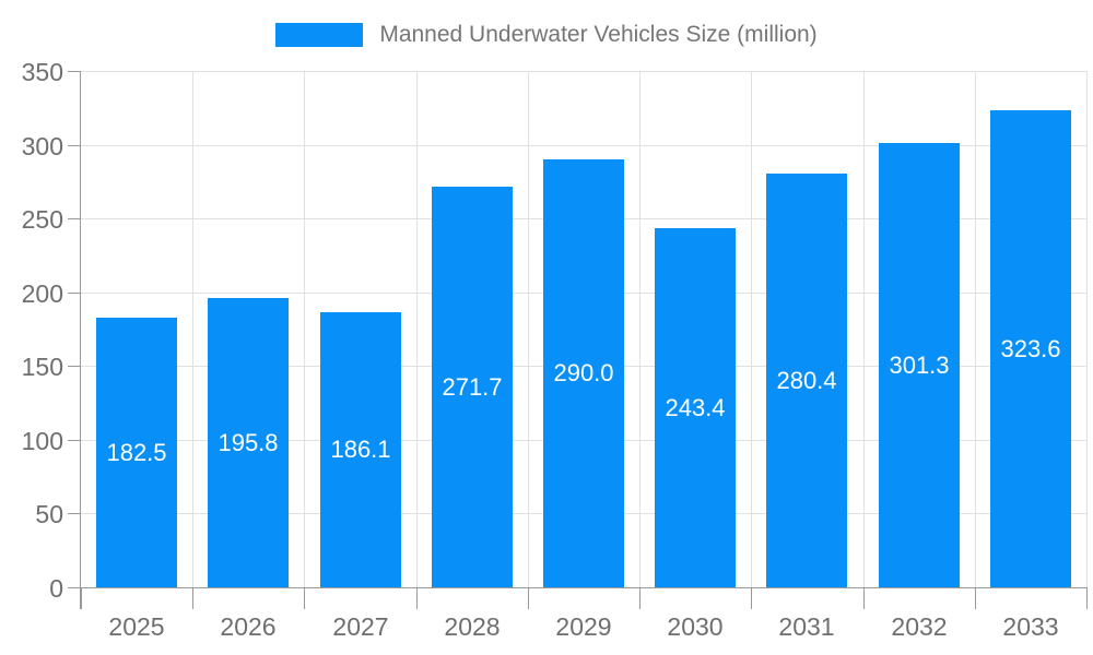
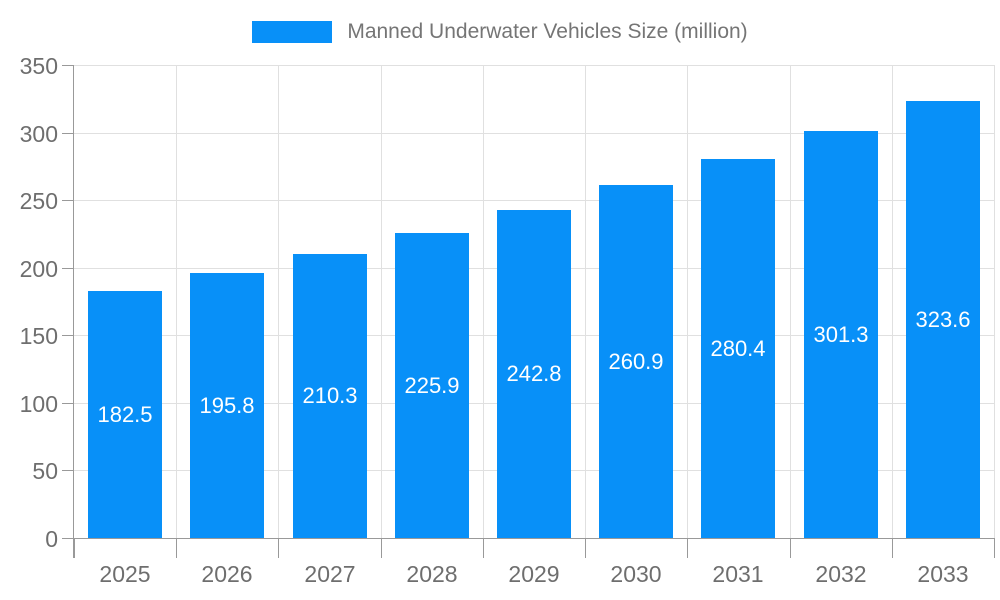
2027: 186.1 -> 210.3
2028: 271.7 -> 225.9
2029: 290.0 -> 242.8
2030: 243.4 -> 260.9
